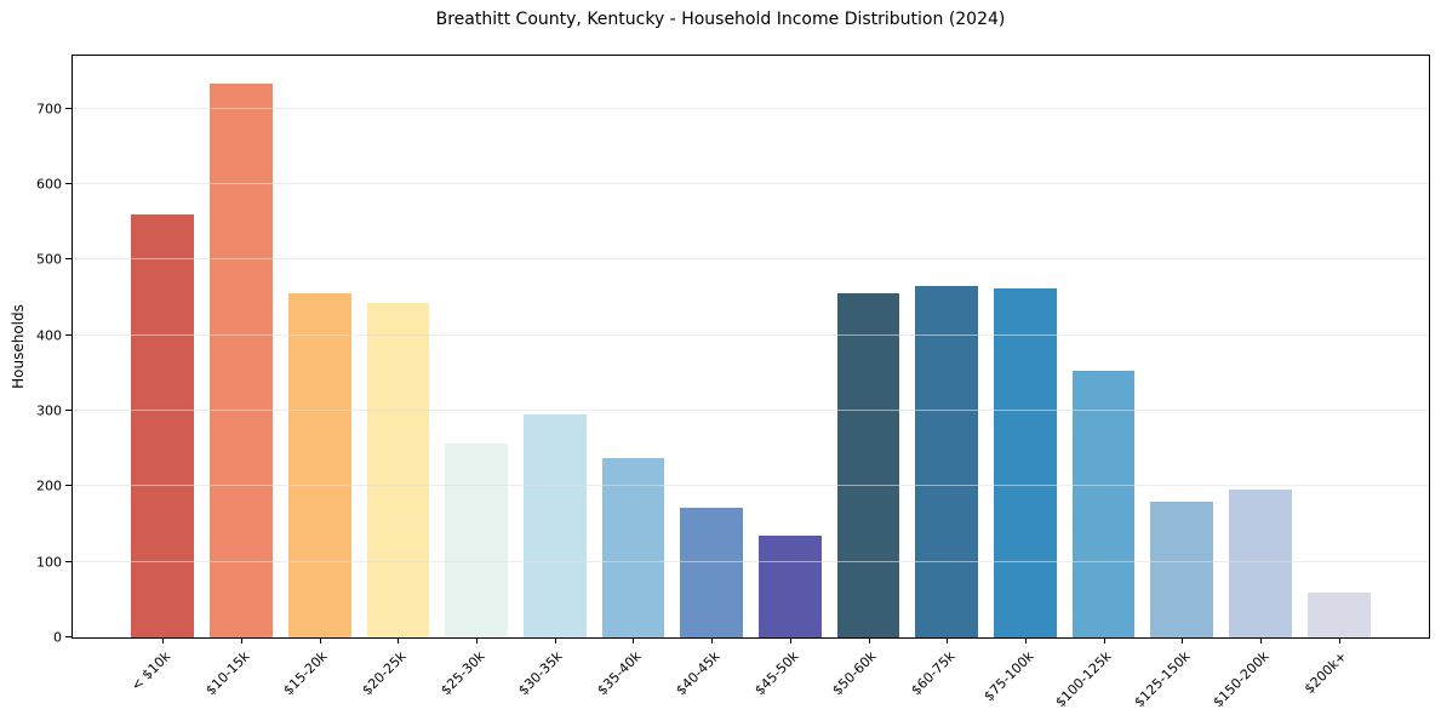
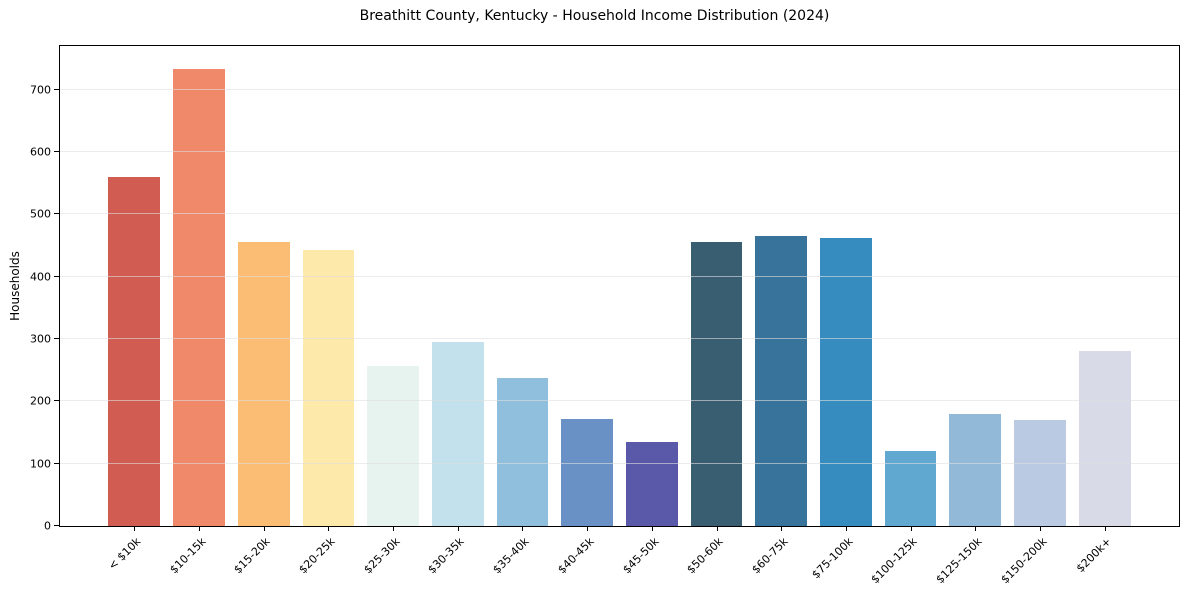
$100-125k: 350 -> 120
$150-200k: 200 -> 170
$200k+: 60 -> 280
